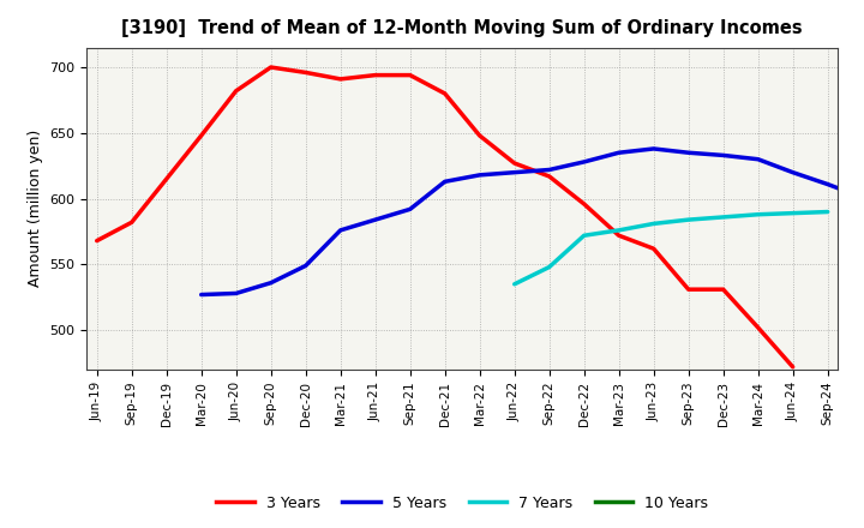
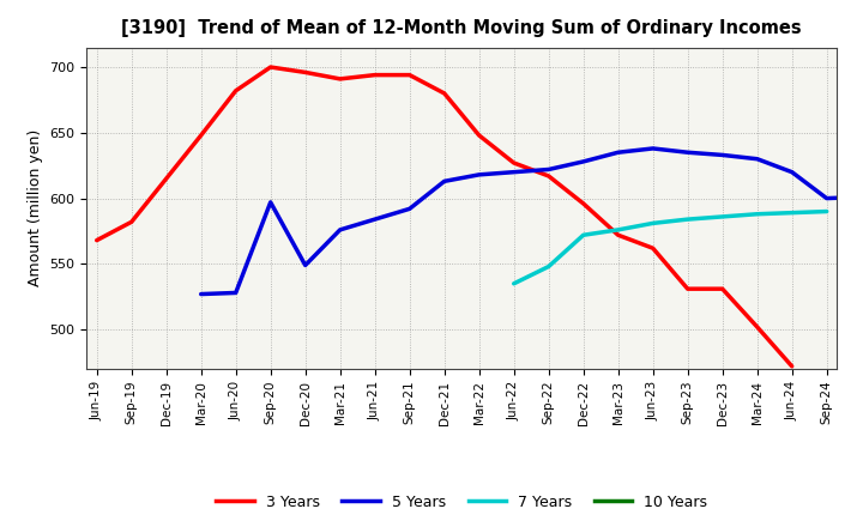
5 Years/Sep-20: 536 -> 597
5 Years/Sep-24: 611 -> 600
